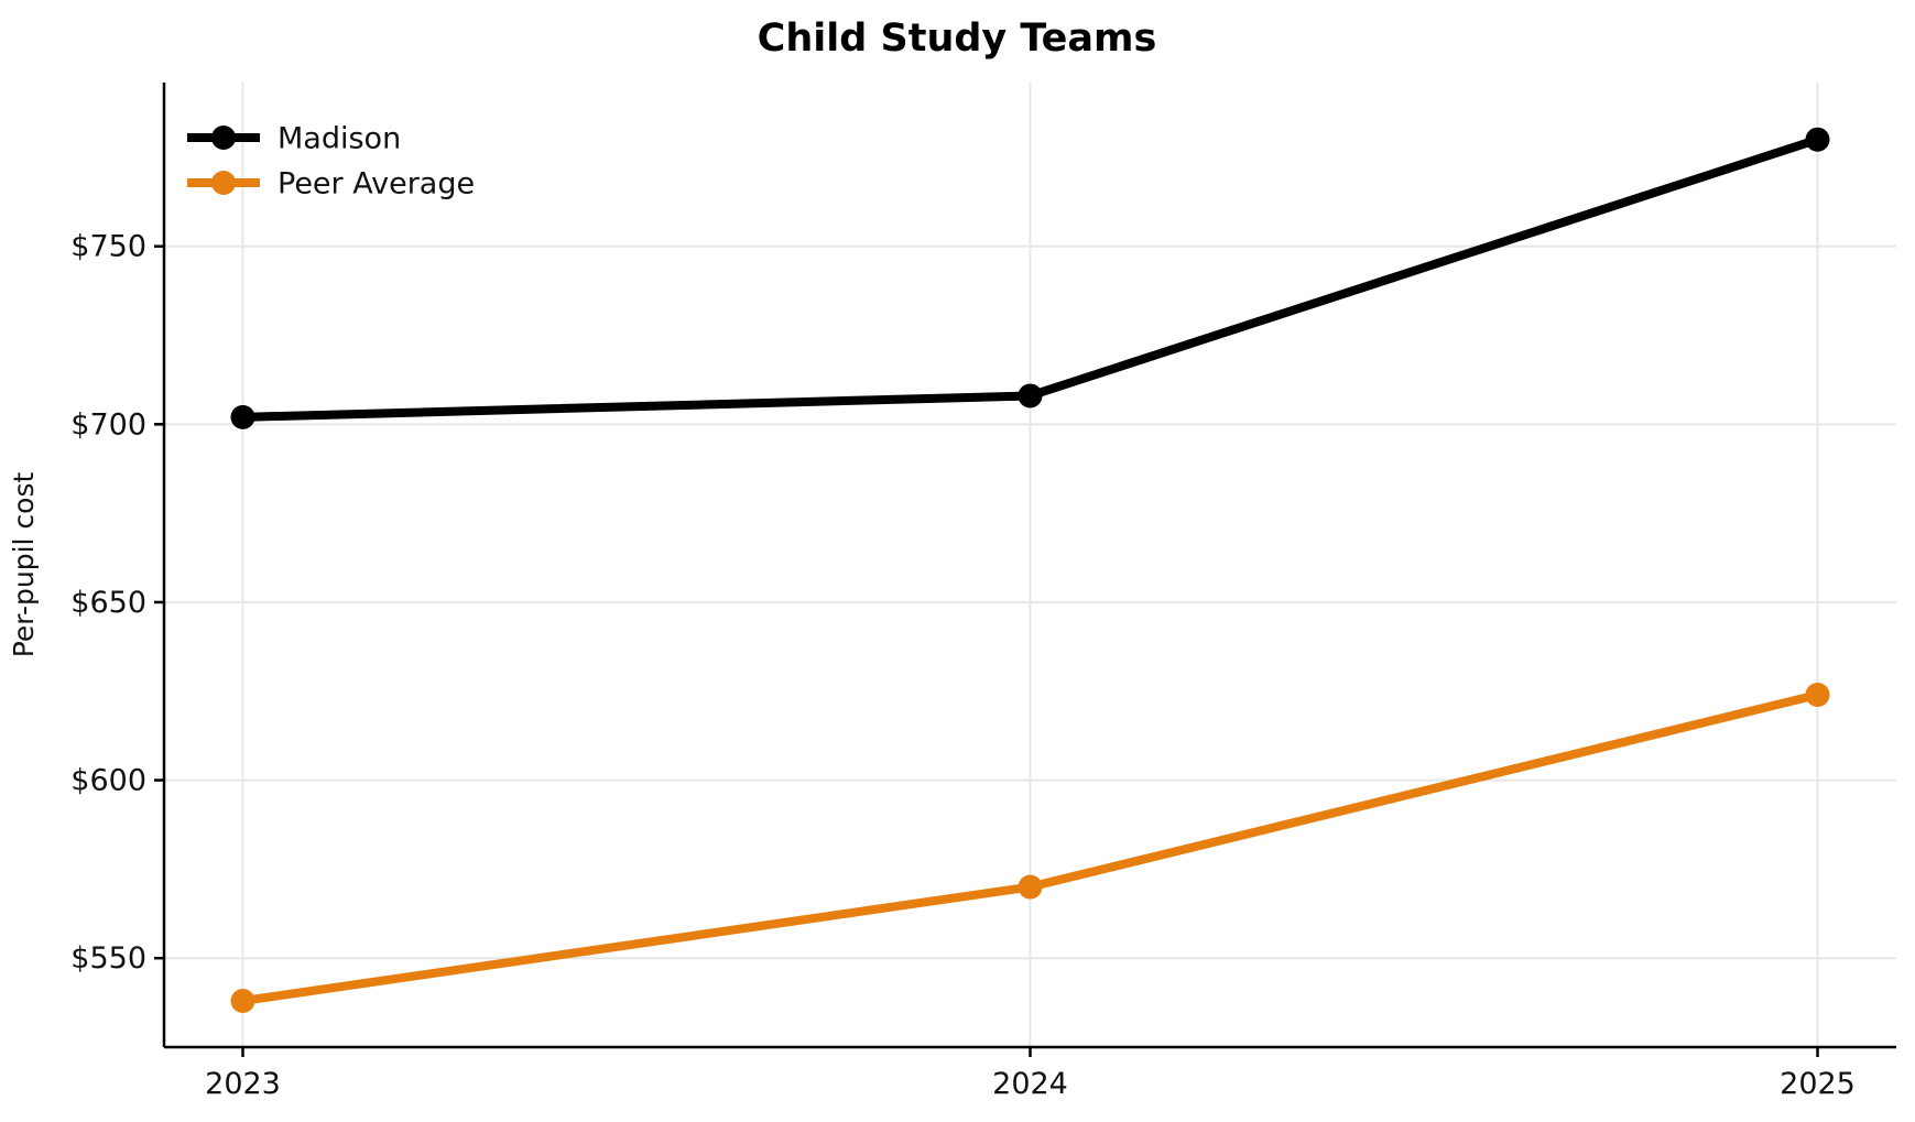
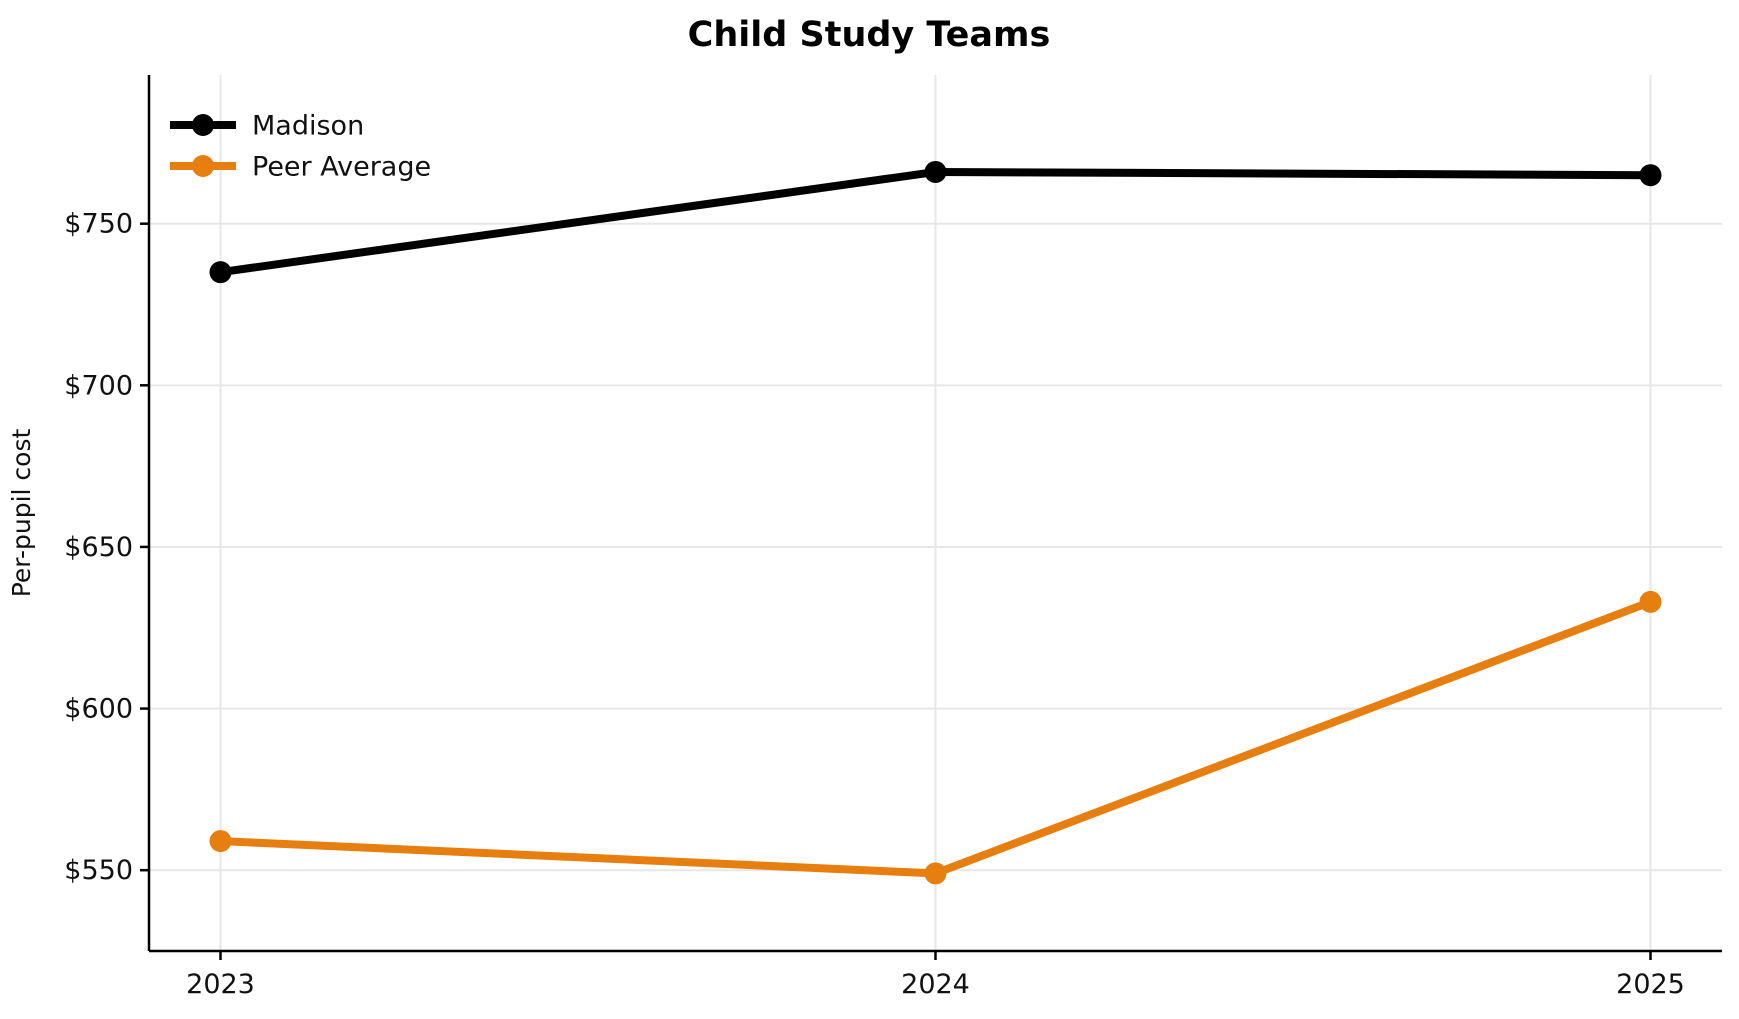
Madison/2023: $702 -> $735
Peer Average/2023: $538 -> $559
Madison/2024: $708 -> $766
Peer Average/2024: $570 -> $549
Madison/2025: $780 -> $765
Peer Average/2025: $624 -> $633
